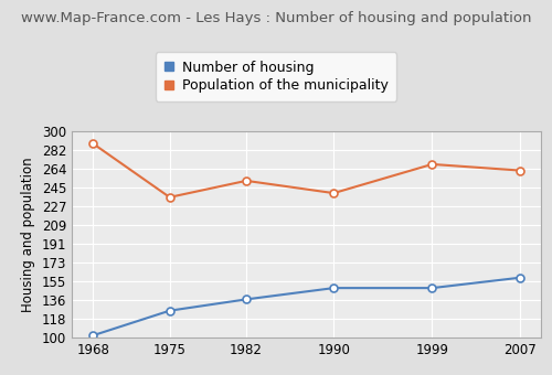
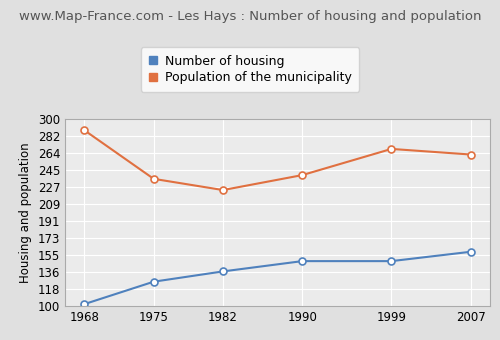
Population of the municipality/1982: 252 -> 224
